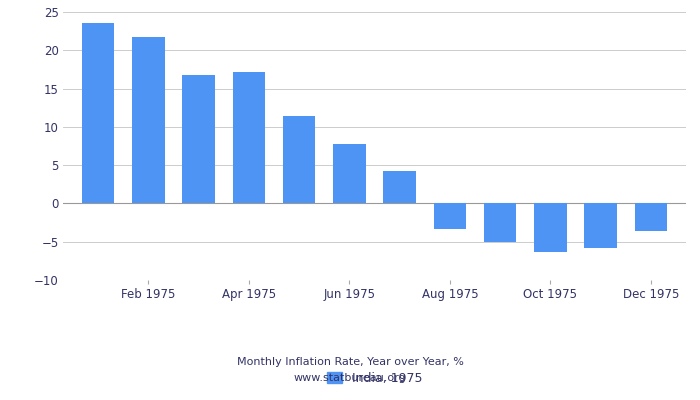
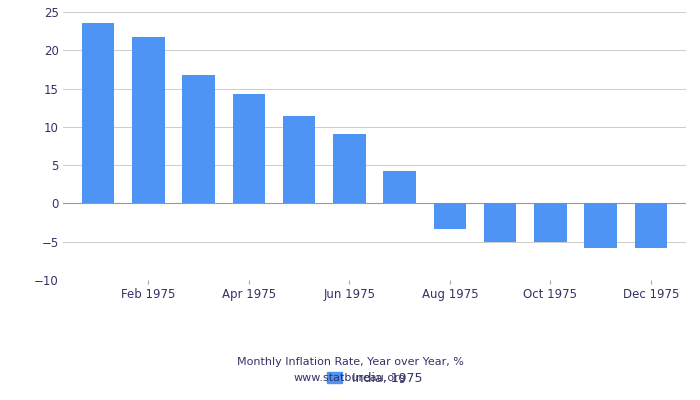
Apr 1975: 17.2 -> 14.3
Jun 1975: 7.8 -> 9.1
Oct 1975: -6.4 -> -5.0
Dec 1975: -3.6 -> -5.8
